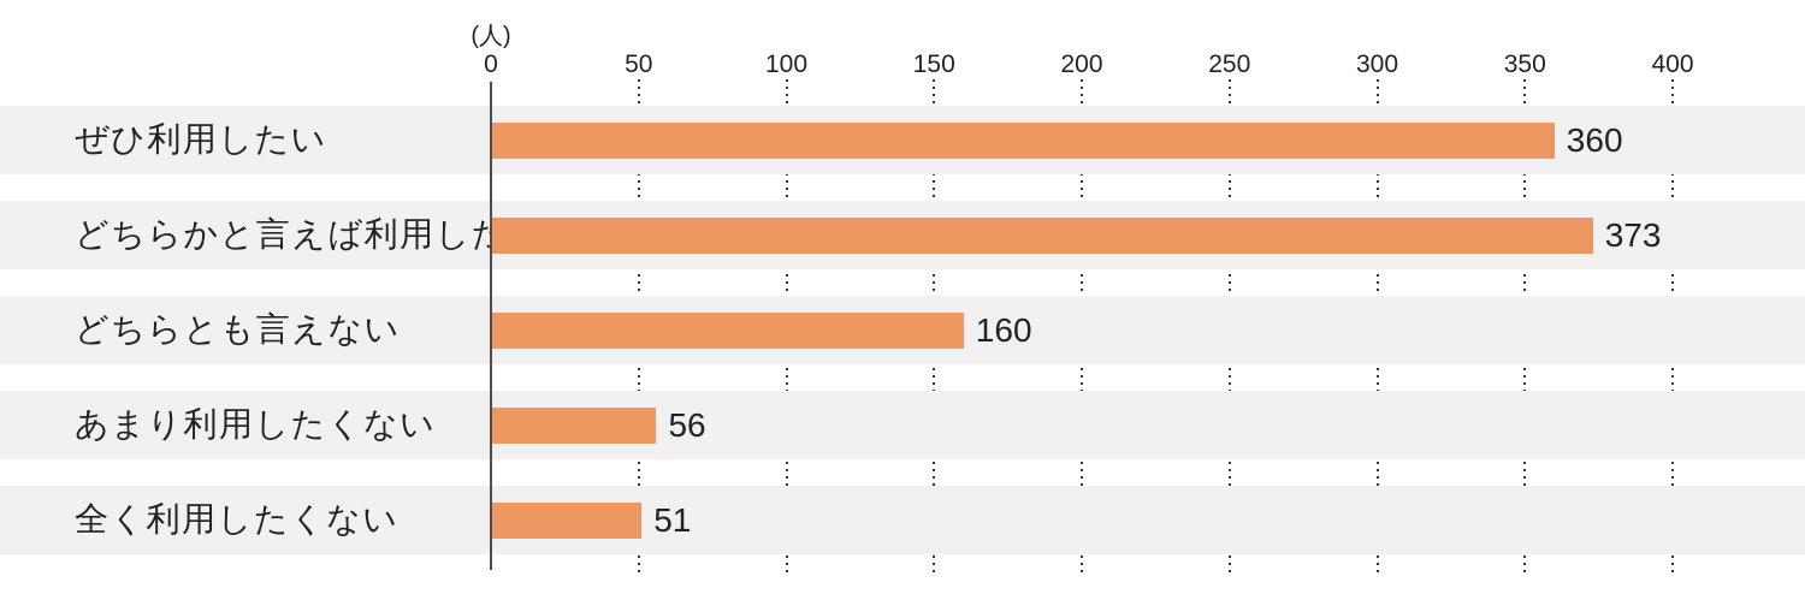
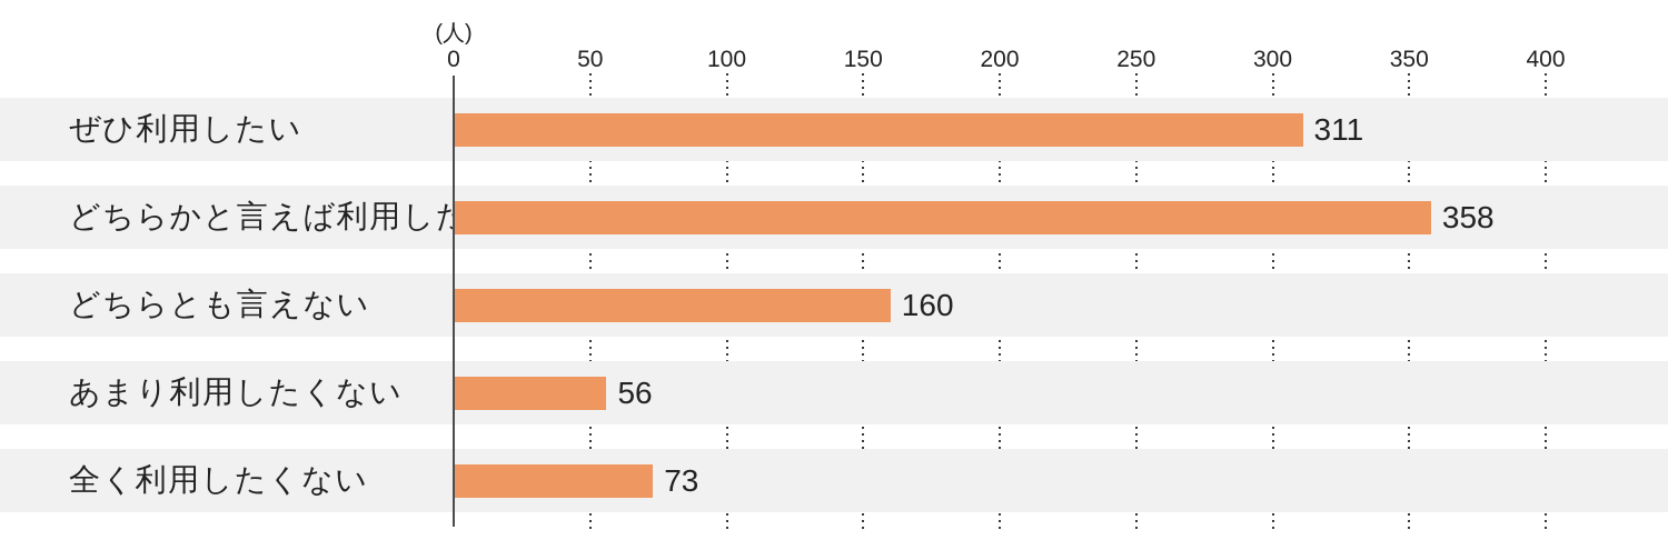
ぜひ利用したい: 360 -> 311
どちらかと言えば利用したい: 373 -> 358
全く利用したくない: 51 -> 73
